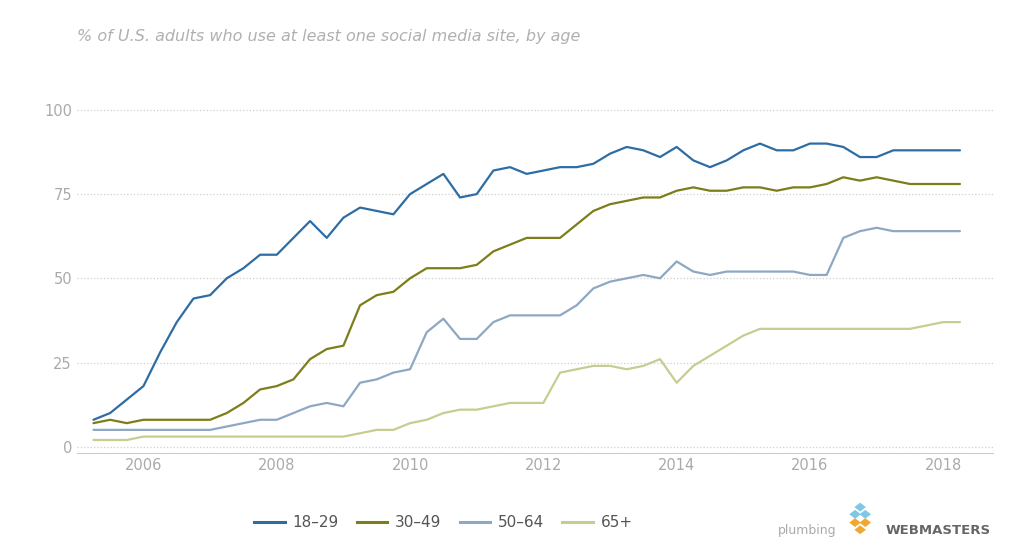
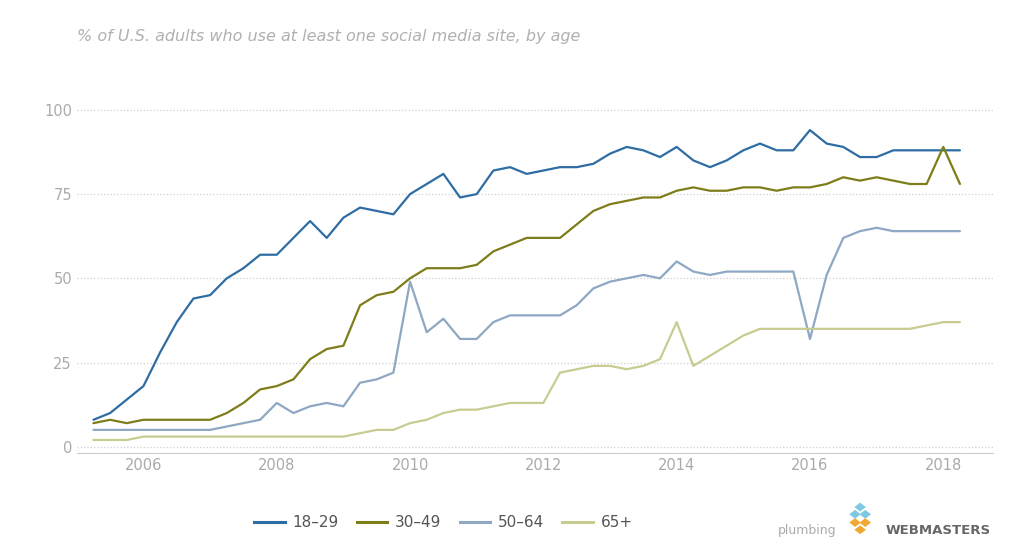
50–64/2008: 8 -> 13
50–64/2010: 23 -> 49
65+/2014: 19 -> 37
18–29/2016: 90 -> 94
50–64/2016: 51 -> 32
30–49/2018: 78 -> 89
